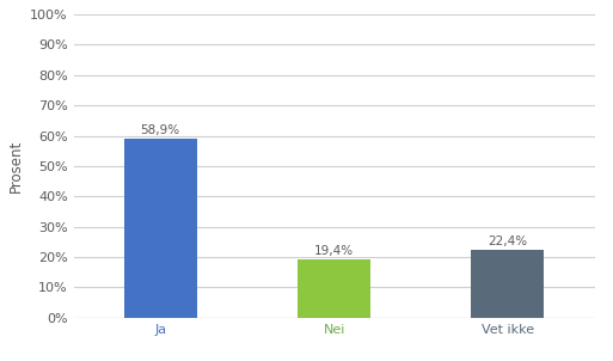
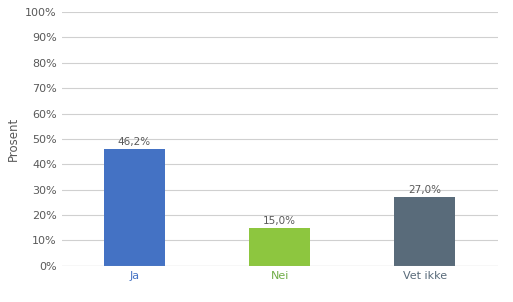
Ja: 58,9% -> 46,2%
Nei: 19,4% -> 15,0%
Vet ikke: 22,4% -> 27,0%
